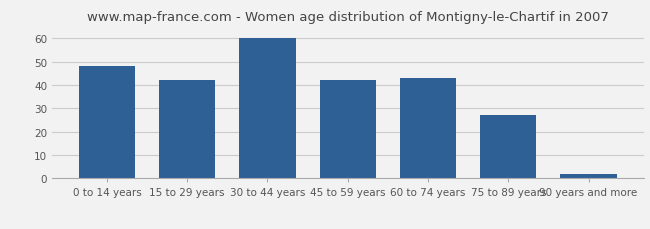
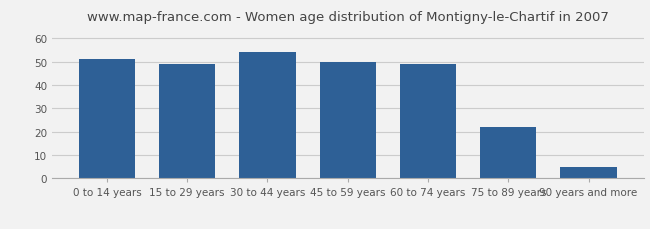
0 to 14 years: 48 -> 51
15 to 29 years: 42 -> 49
30 to 44 years: 60 -> 54
45 to 59 years: 42 -> 50
60 to 74 years: 43 -> 49
75 to 89 years: 27 -> 22
90 years and more: 2 -> 5
